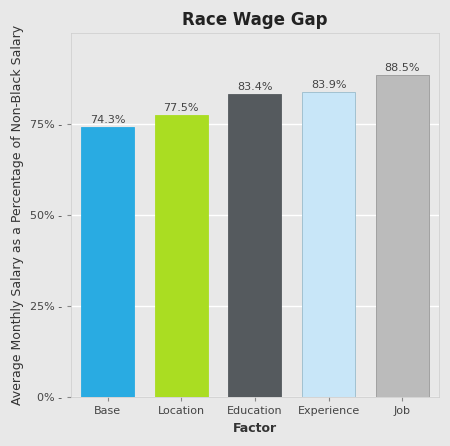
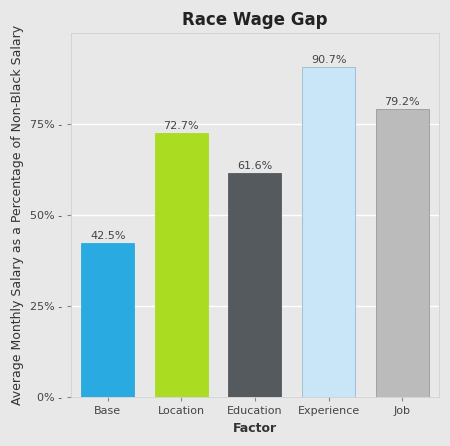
Base: 74.3% -> 42.5%
Location: 77.5% -> 72.7%
Education: 83.4% -> 61.6%
Experience: 83.9% -> 90.7%
Job: 88.5% -> 79.2%
